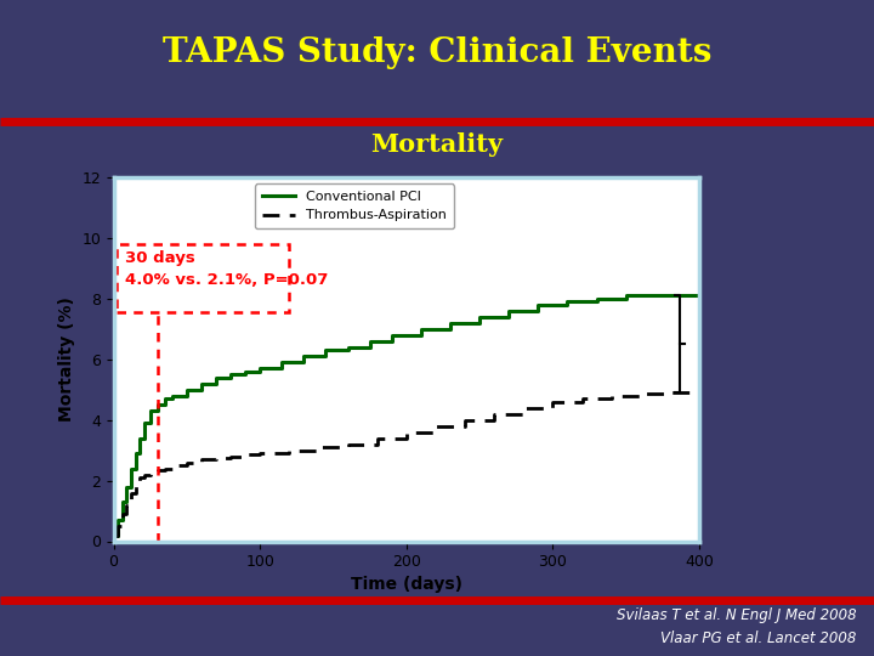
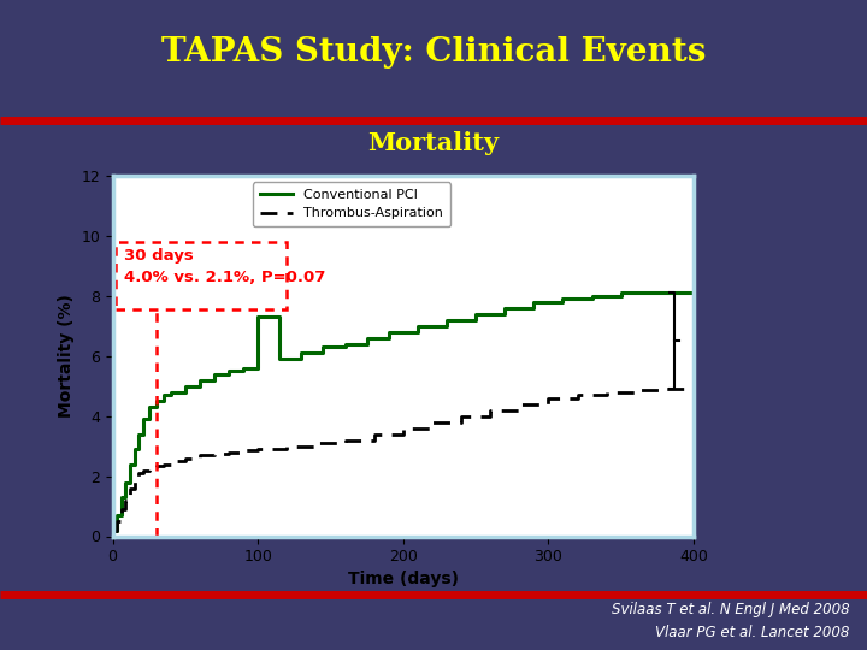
Conventional PCI/100: 5.7 -> 7.3
